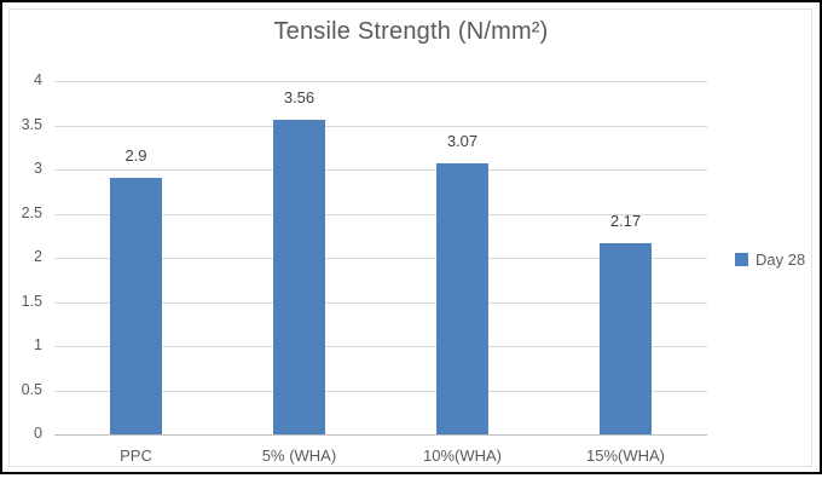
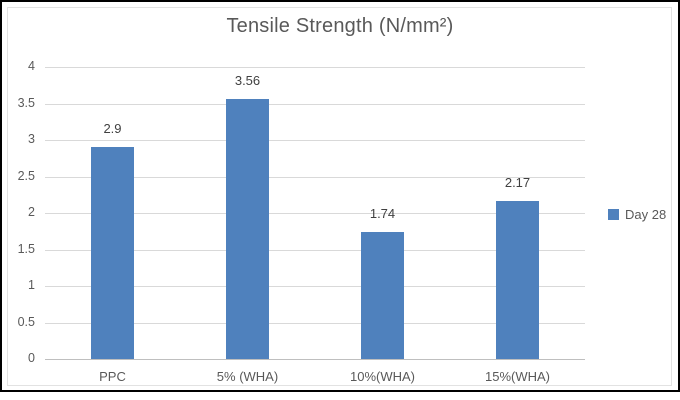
10%(WHA): 3.07 -> 1.74
